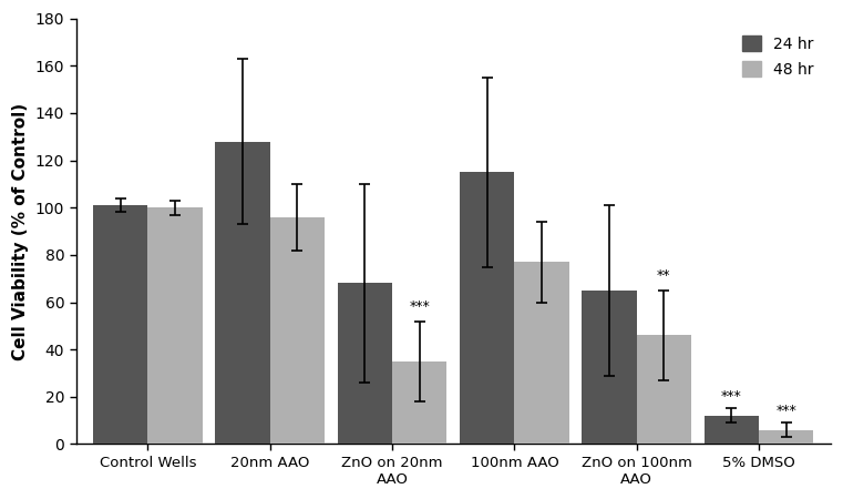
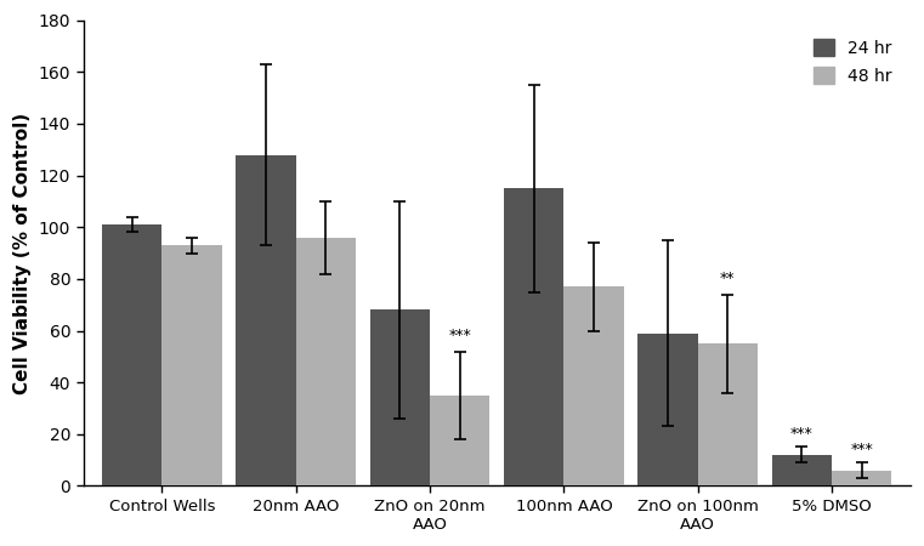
48 hr/Control Wells: 100 -> 93
24 hr/ZnO on 100nm AAO: 65 -> 59
48 hr/ZnO on 100nm AAO: 46 -> 55
